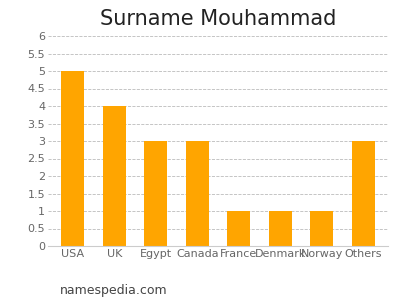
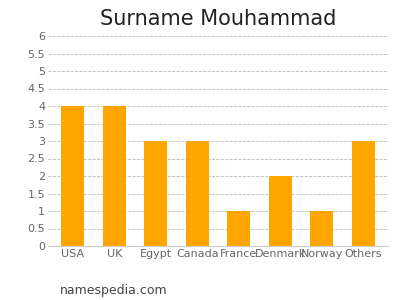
USA: 5 -> 4
Denmark: 1 -> 2
